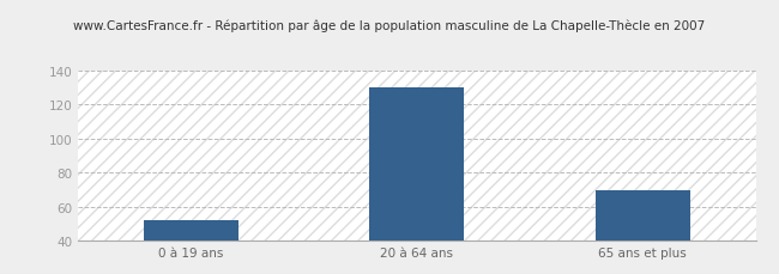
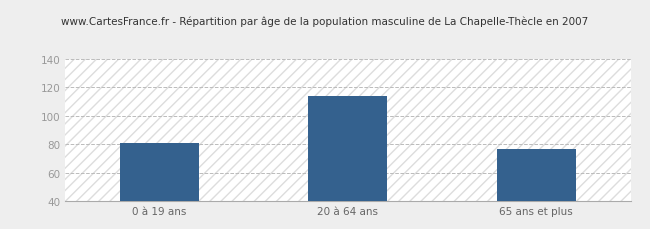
0 à 19 ans: 52 -> 81
20 à 64 ans: 130 -> 114
65 ans et plus: 70 -> 77
